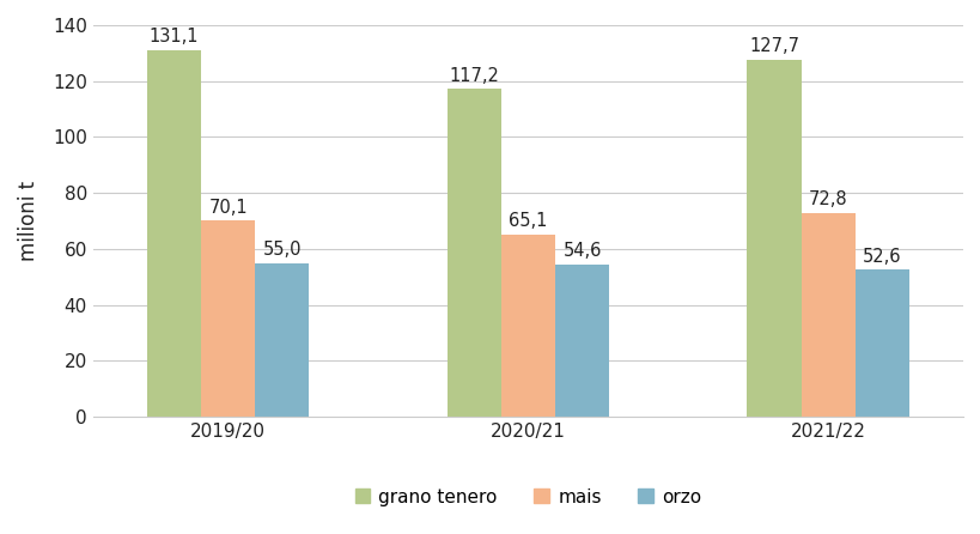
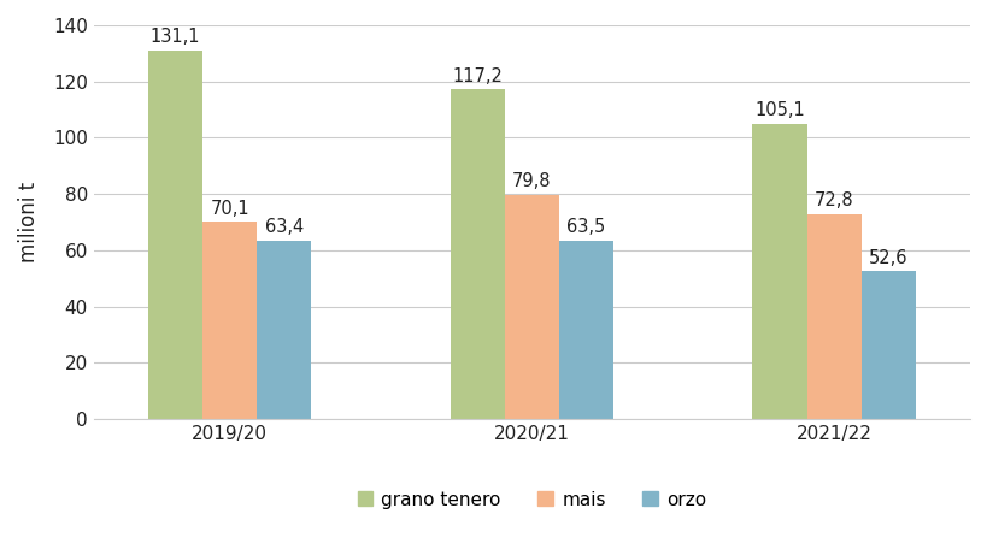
orzo/2019/20: 55,0 -> 63,4
mais/2020/21: 65,1 -> 79,8
orzo/2020/21: 54,6 -> 63,5
grano tenero/2021/22: 127,7 -> 105,1
